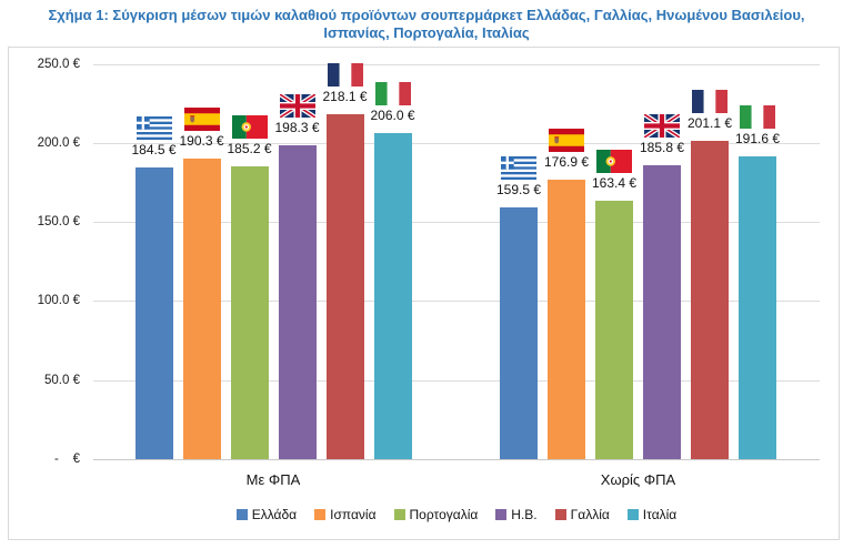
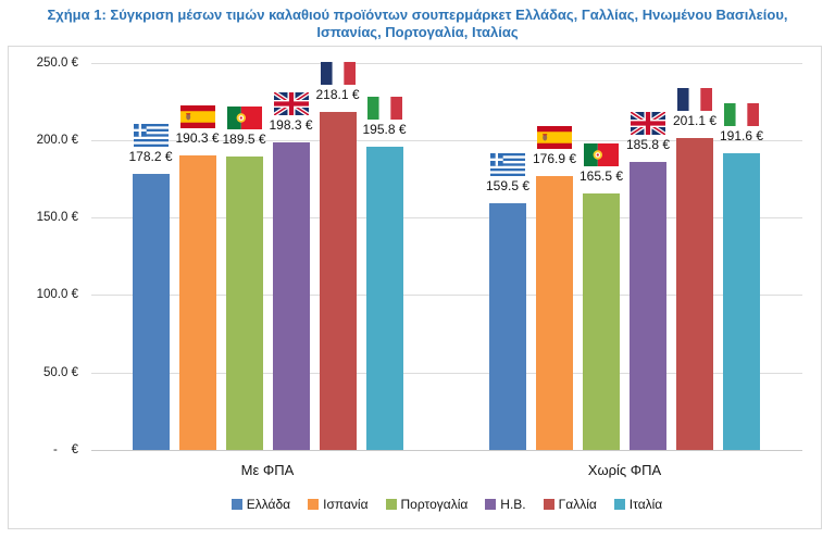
Ελλάδα/Με ΦΠΑ: 184.5 -> 178.2
Πορτογαλία/Με ΦΠΑ: 185.2 -> 189.5
Ιταλία/Με ΦΠΑ: 206.0 -> 195.8
Πορτογαλία/Χωρίς ΦΠΑ: 163.4 -> 165.5
